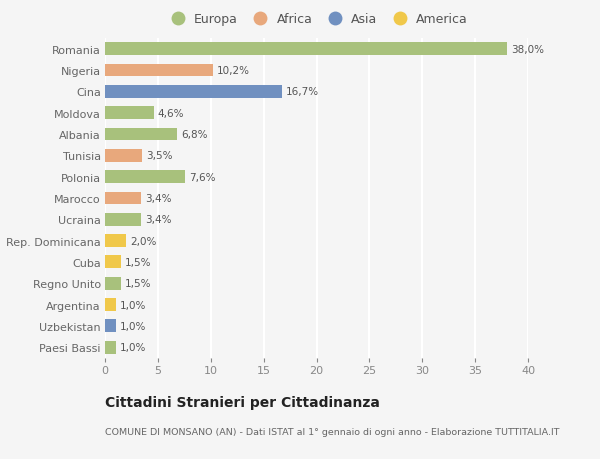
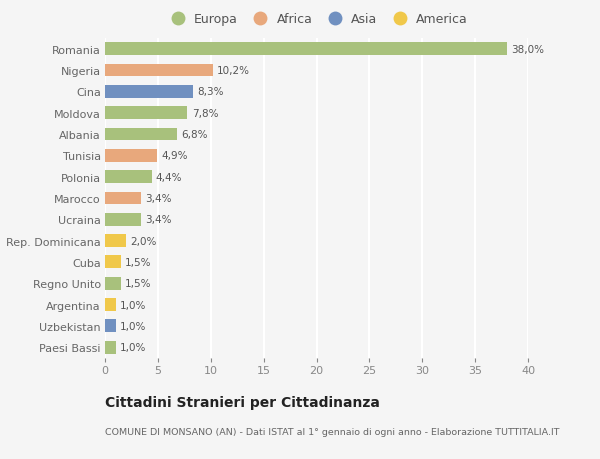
Cina: 16,7% -> 8,3%
Moldova: 4,6% -> 7,8%
Tunisia: 3,5% -> 4,9%
Polonia: 7,6% -> 4,4%
